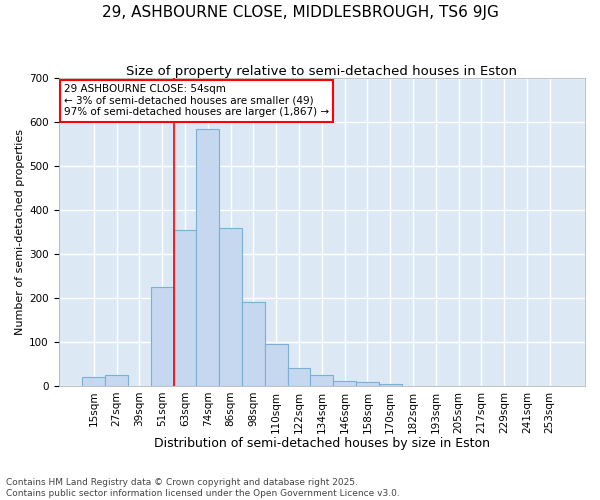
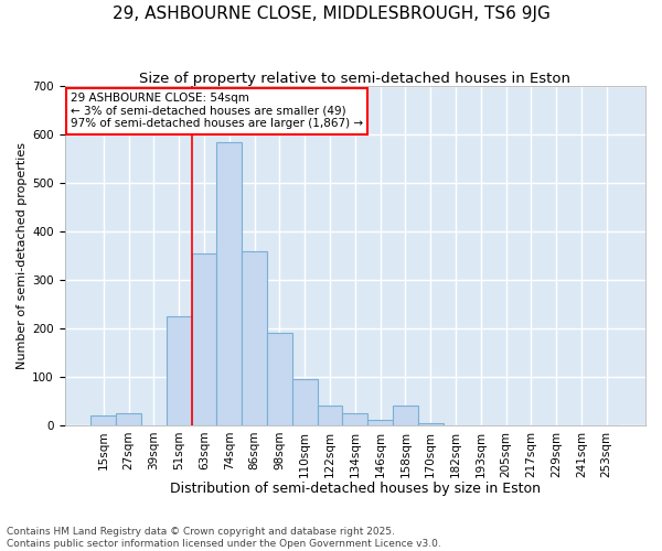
158sqm: 8 -> 40
